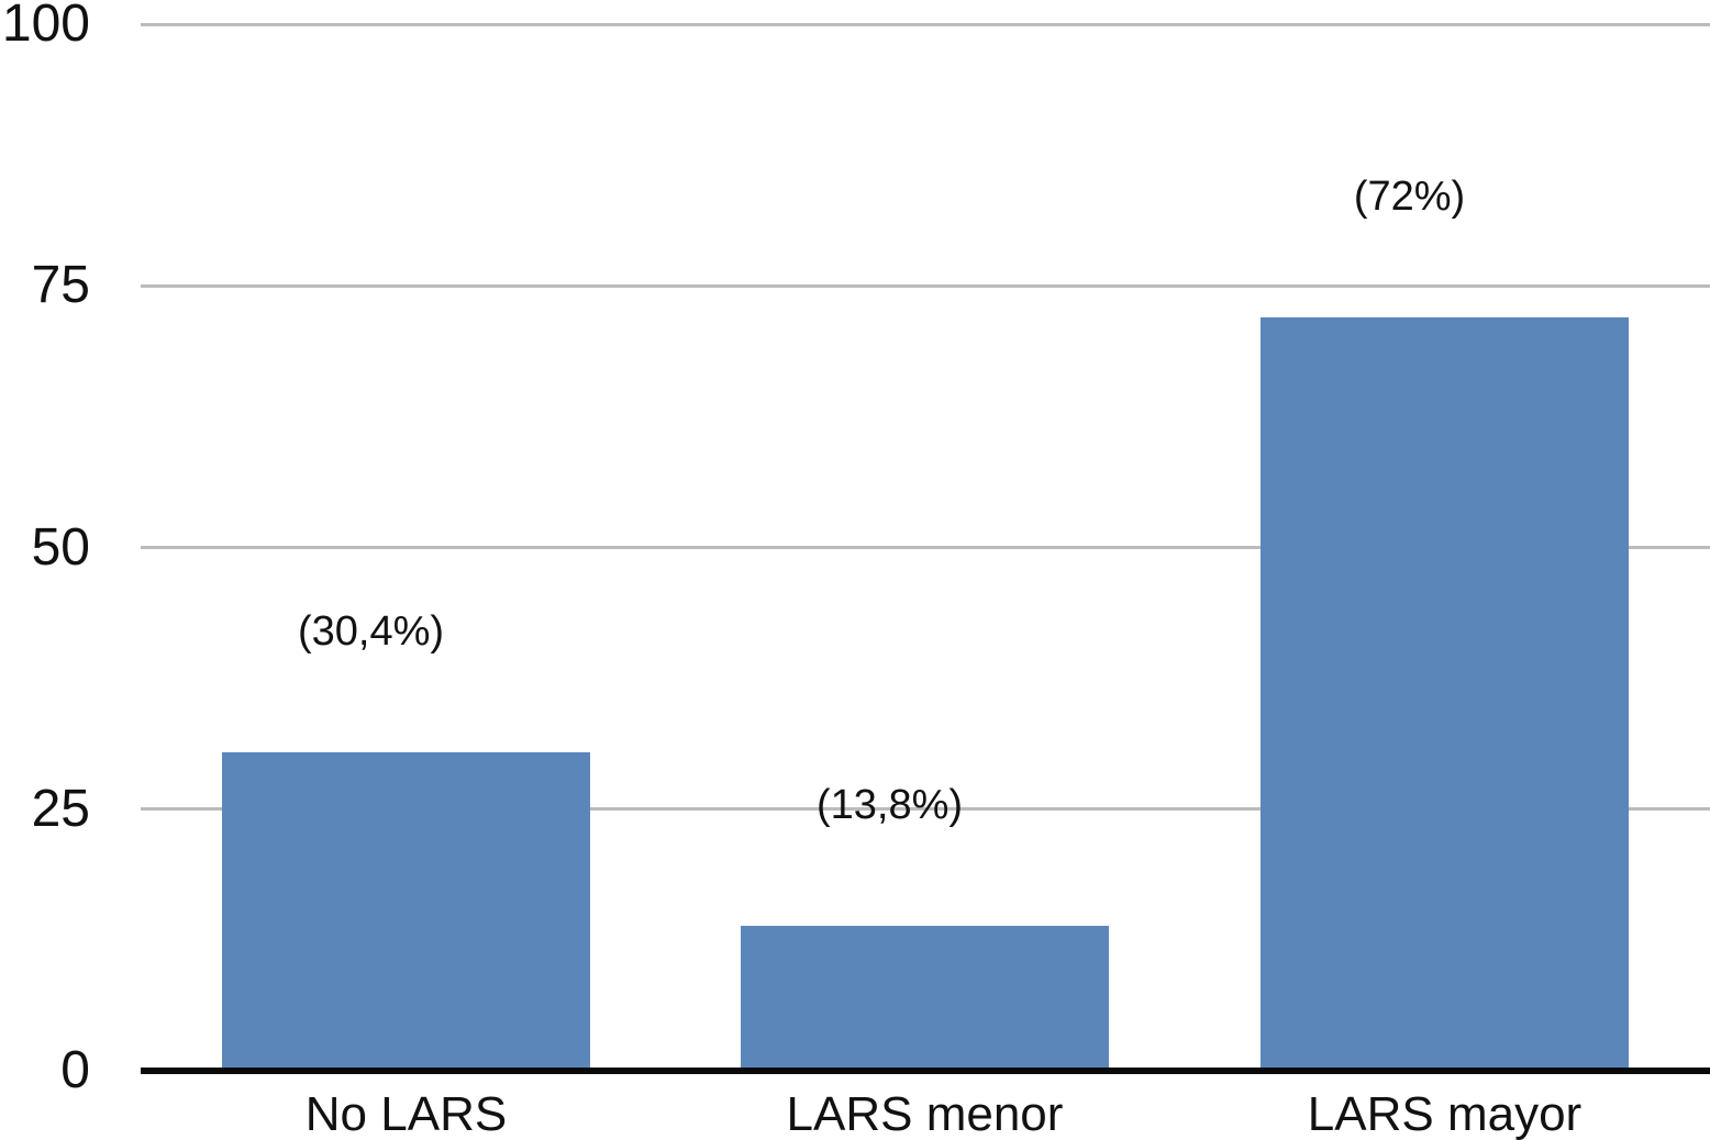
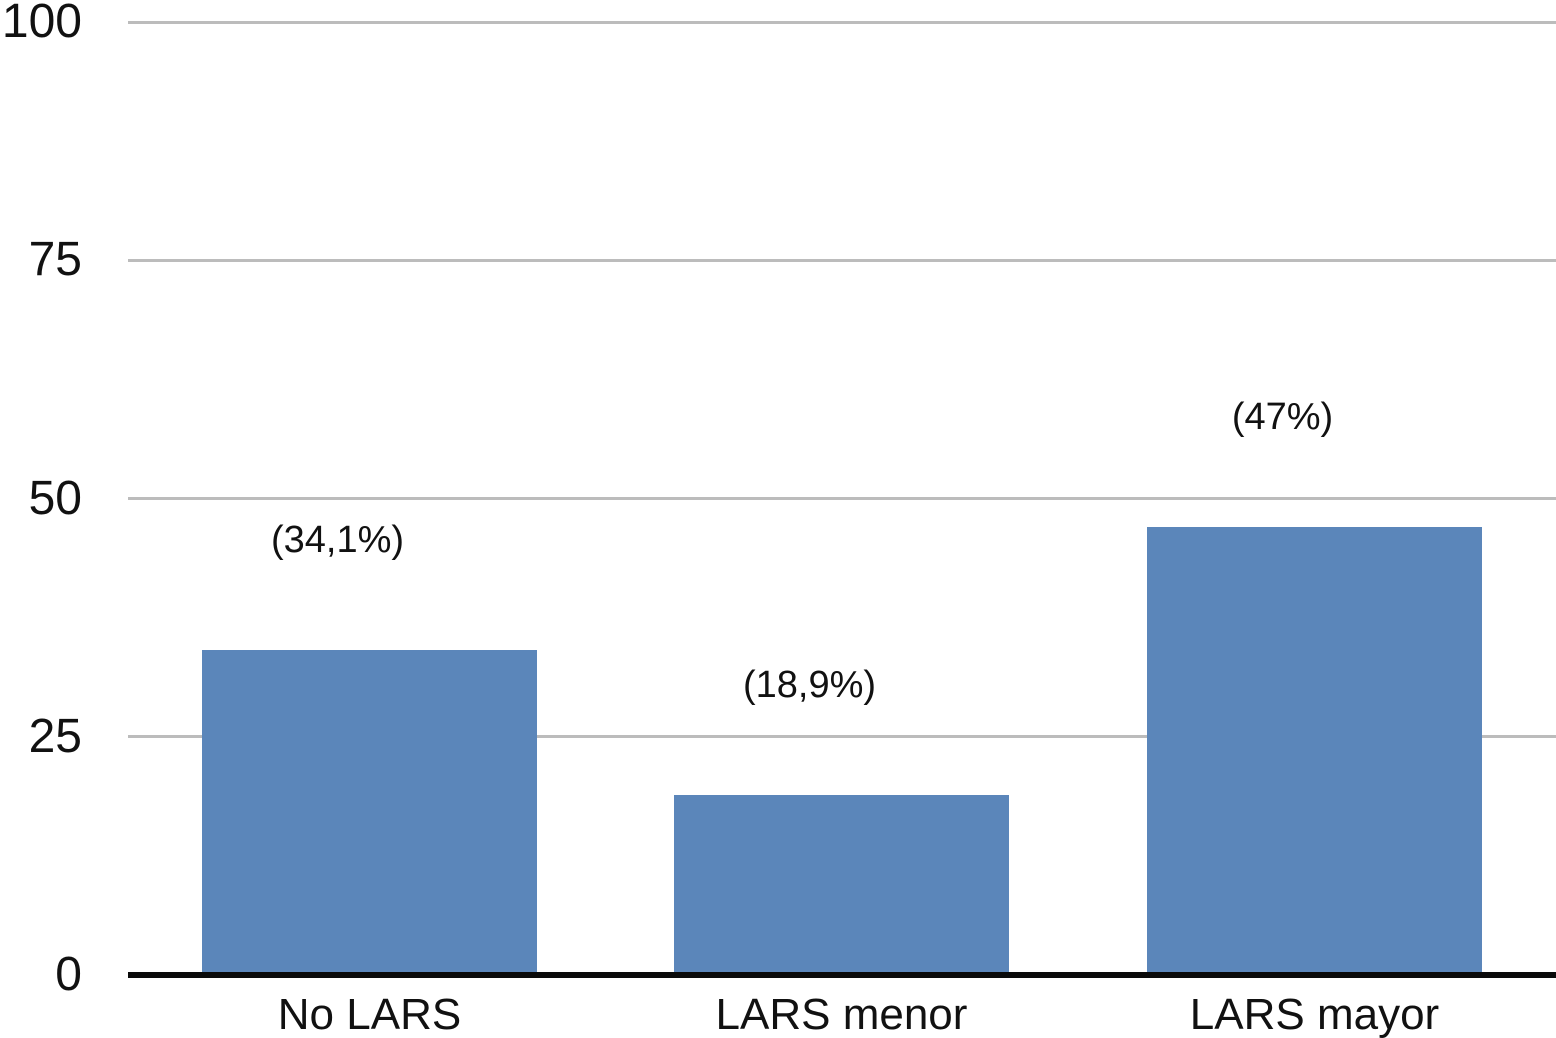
No LARS: 30,4% -> 34,1%
LARS menor: 13,8% -> 18,9%
LARS mayor: 72% -> 47%
